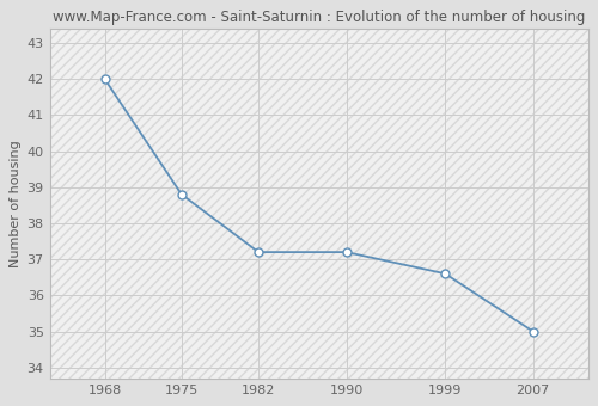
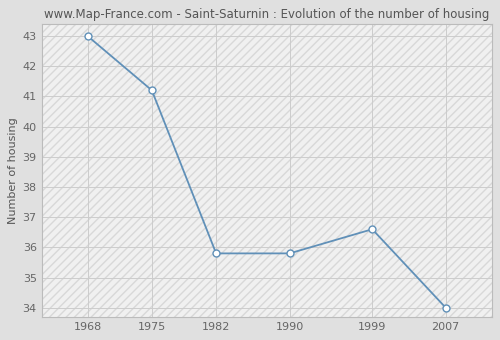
1968: 42.0 -> 43.0
1975: 38.8 -> 41.2
1982: 37.2 -> 35.8
1990: 37.2 -> 35.8
2007: 35.0 -> 34.0
